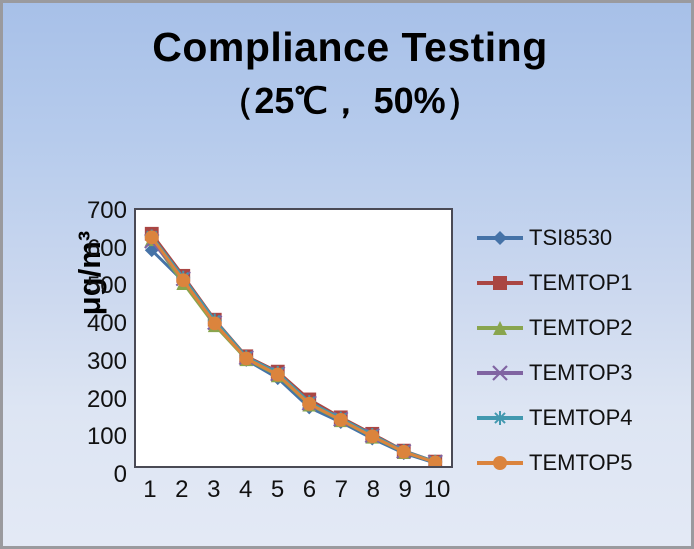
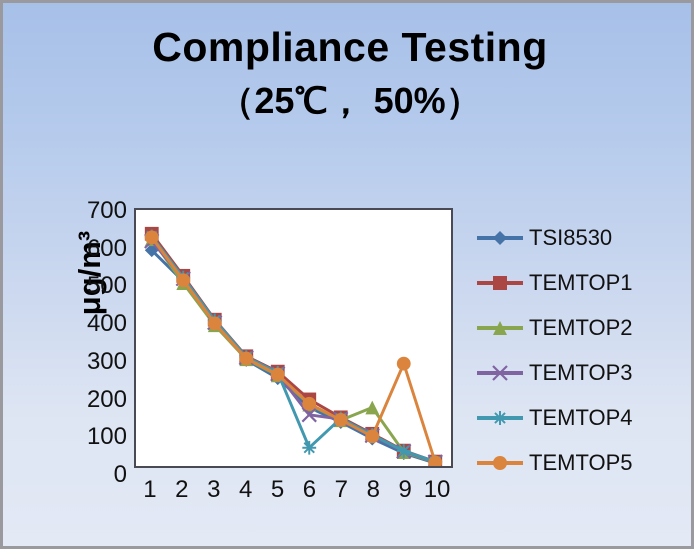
TEMTOP3/6: 170 -> 140
TEMTOP4/6: 180 -> 50
TEMTOP2/8: 80 -> 160
TEMTOP5/9: 40 -> 280
